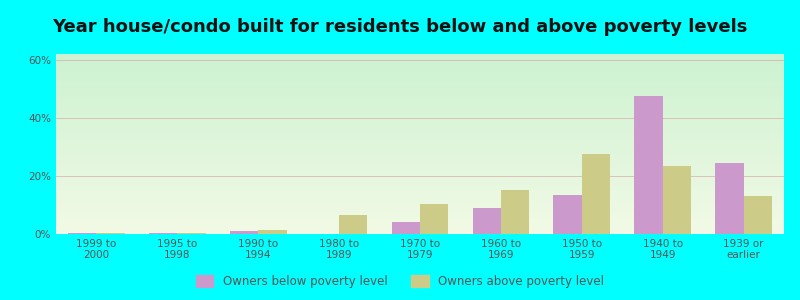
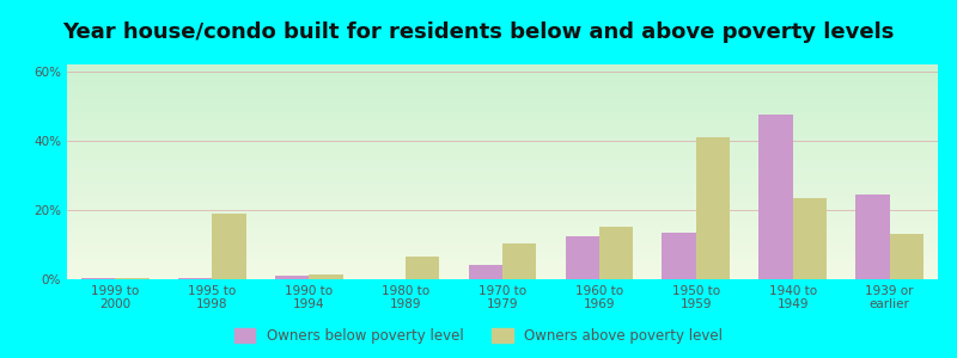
Owners above poverty level/1995 to 1998: 0.5% -> 19.0%
Owners below poverty level/1960 to 1969: 9.0% -> 12.5%
Owners above poverty level/1950 to 1959: 27.5% -> 41.0%
